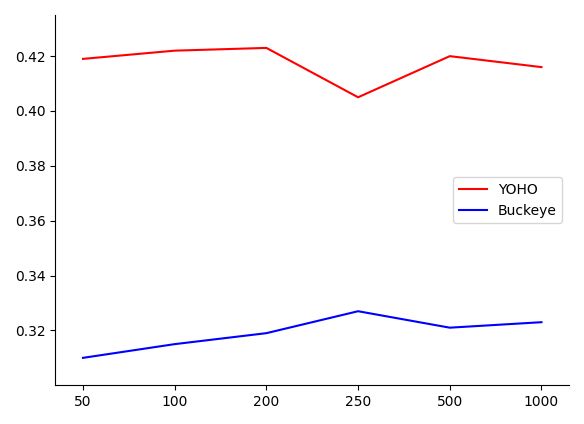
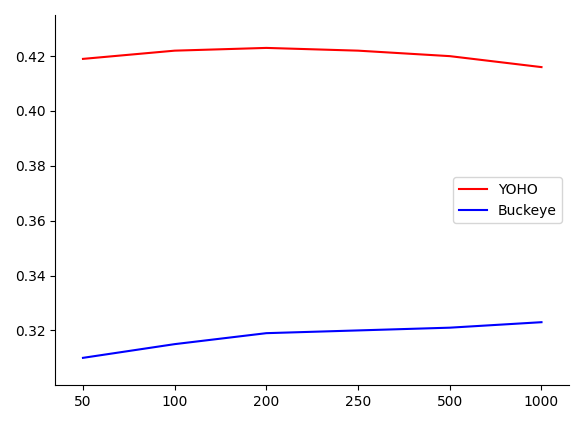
YOHO/250: 0.405 -> 0.422
Buckeye/250: 0.327 -> 0.320
